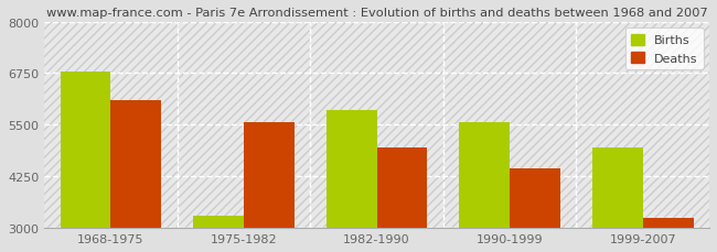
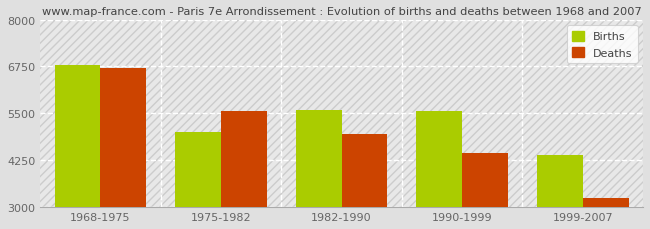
Deaths/1968-1975: 6100 -> 6700
Births/1975-1982: 3300 -> 5000
Births/1982-1990: 5850 -> 5600
Births/1999-2007: 4950 -> 4400
